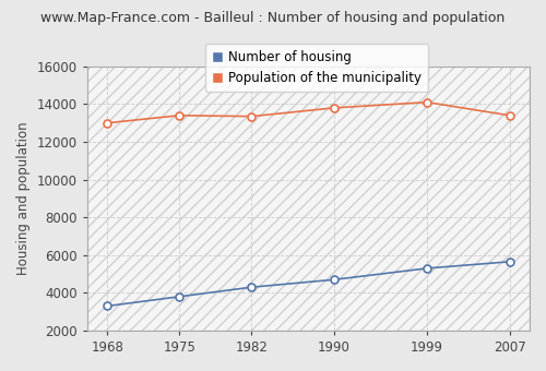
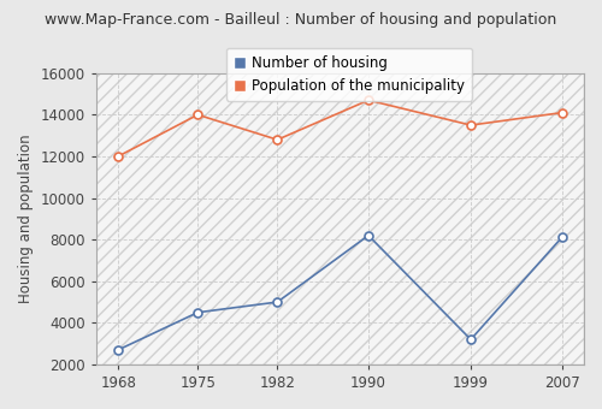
Number of housing/1968: 3300 -> 2700
Population of the municipality/1968: 13000 -> 12000
Number of housing/1975: 3800 -> 4500
Population of the municipality/1975: 13400 -> 14000
Number of housing/1982: 4300 -> 5000
Population of the municipality/1982: 13400 -> 12800
Number of housing/1990: 4700 -> 8200
Population of the municipality/1990: 13800 -> 14700
Number of housing/1999: 5300 -> 3200
Population of the municipality/1999: 14100 -> 13500
Number of housing/2007: 5600 -> 8100
Population of the municipality/2007: 13400 -> 14100
